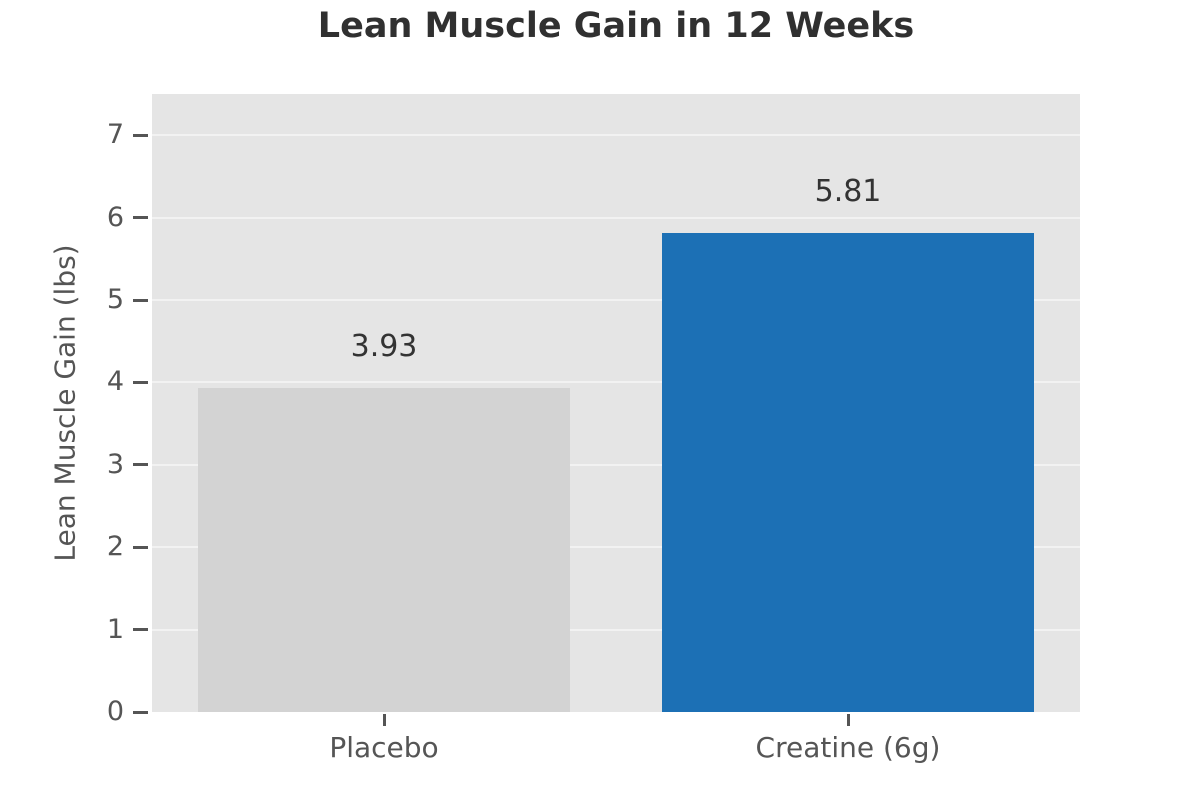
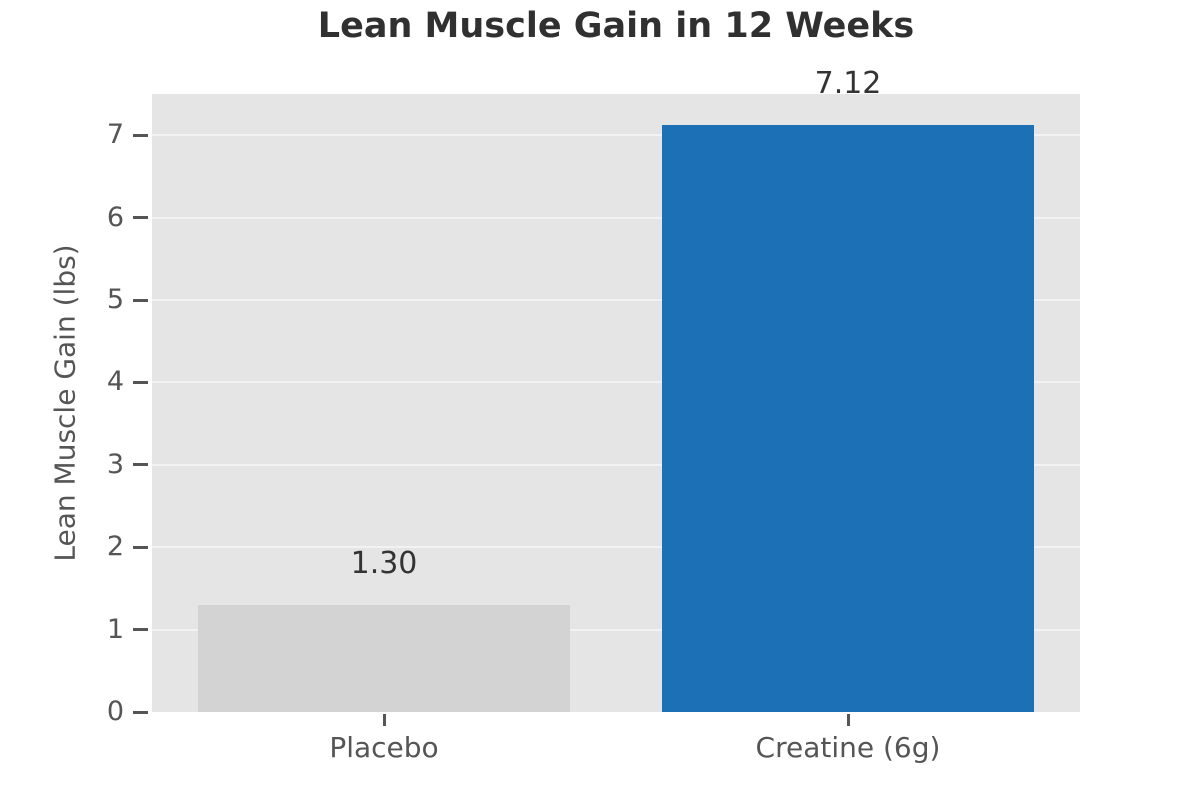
Placebo: 3.93 -> 1.30
Creatine (6g): 5.81 -> 7.12
